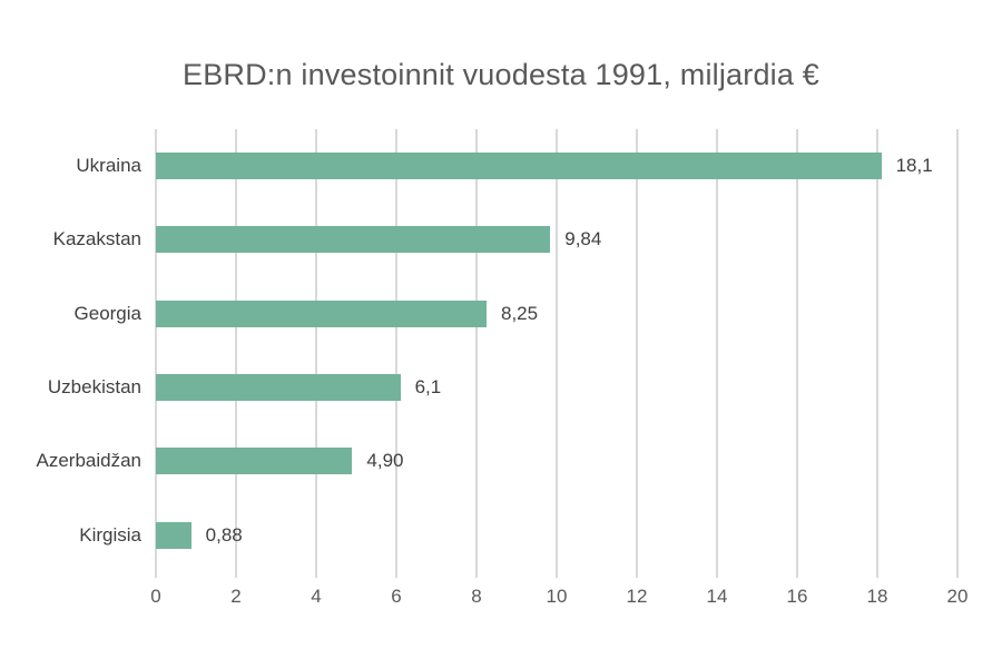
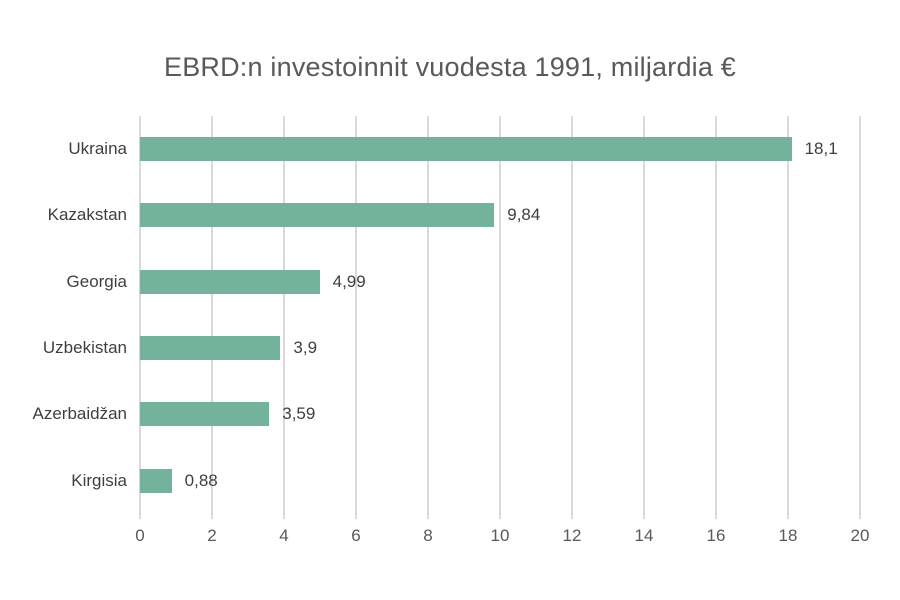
Georgia: 8,25 -> 4,99
Uzbekistan: 6,1 -> 3,9
Azerbaidžan: 4,90 -> 3,59
